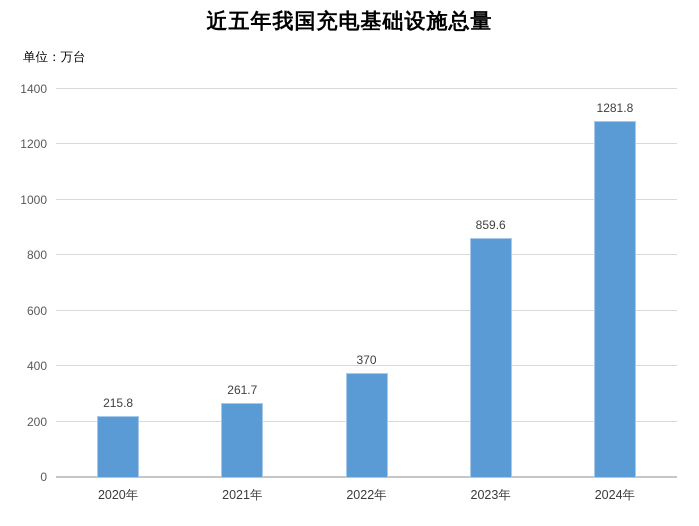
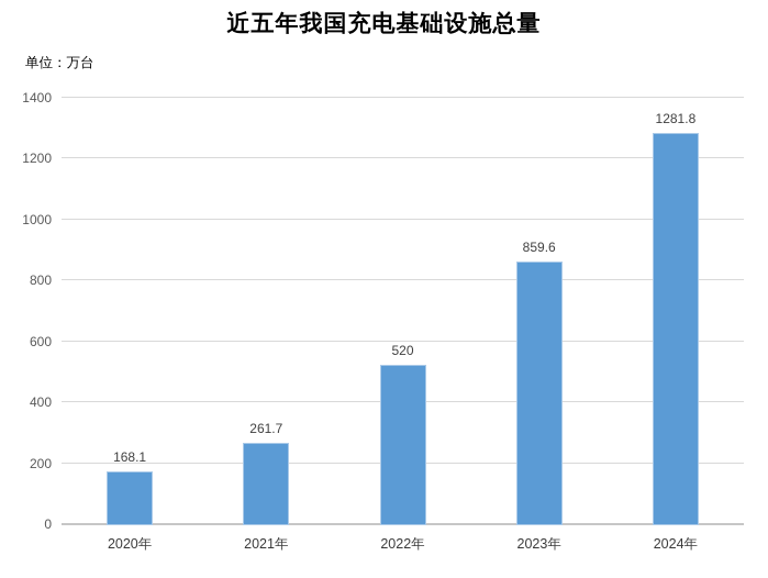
2020年: 215.8 -> 168.1
2022年: 370 -> 520
